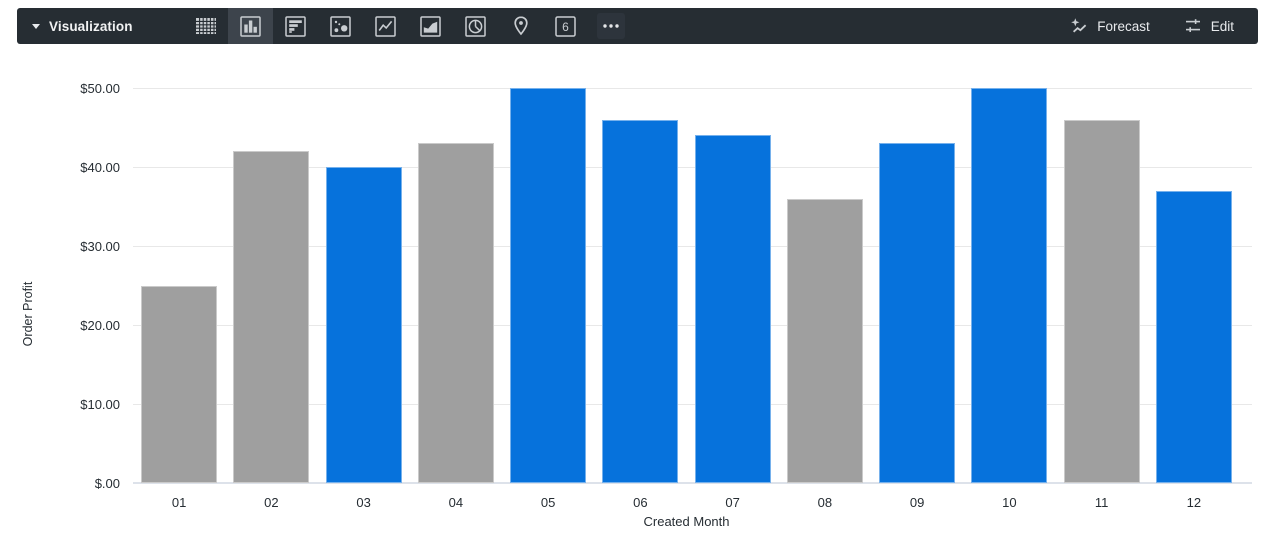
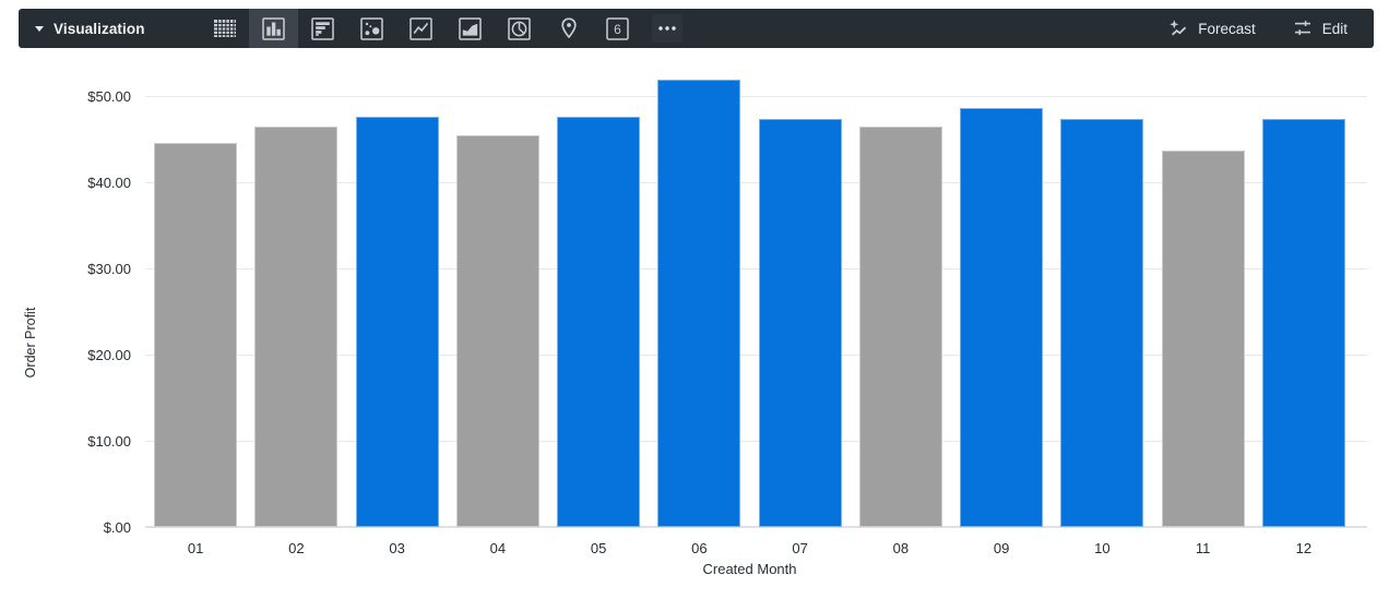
01: $25 -> $44
02: $42 -> $46
03: $40 -> $48
04: $43 -> $45
05: $50 -> $48
06: $46 -> $52
07: $44 -> $47
08: $36 -> $46
09: $43 -> $49
10: $50 -> $47
11: $46 -> $44
12: $37 -> $47
